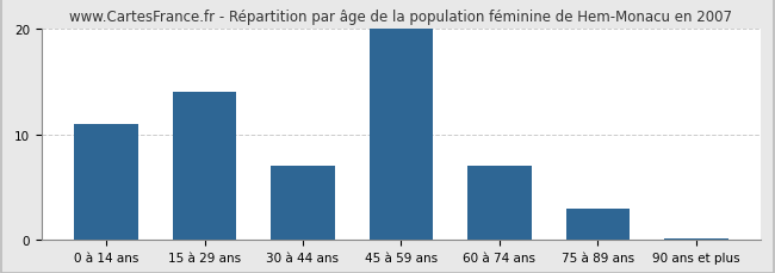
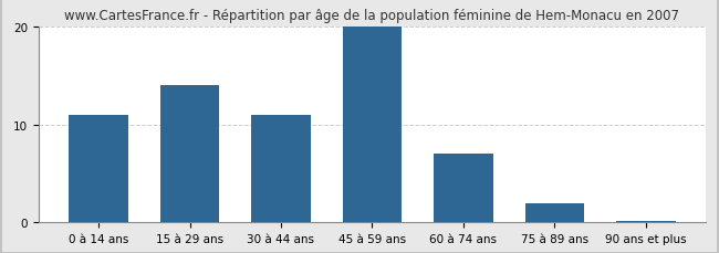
30 à 44 ans: 7.0 -> 11.0
75 à 89 ans: 3.0 -> 2.0
